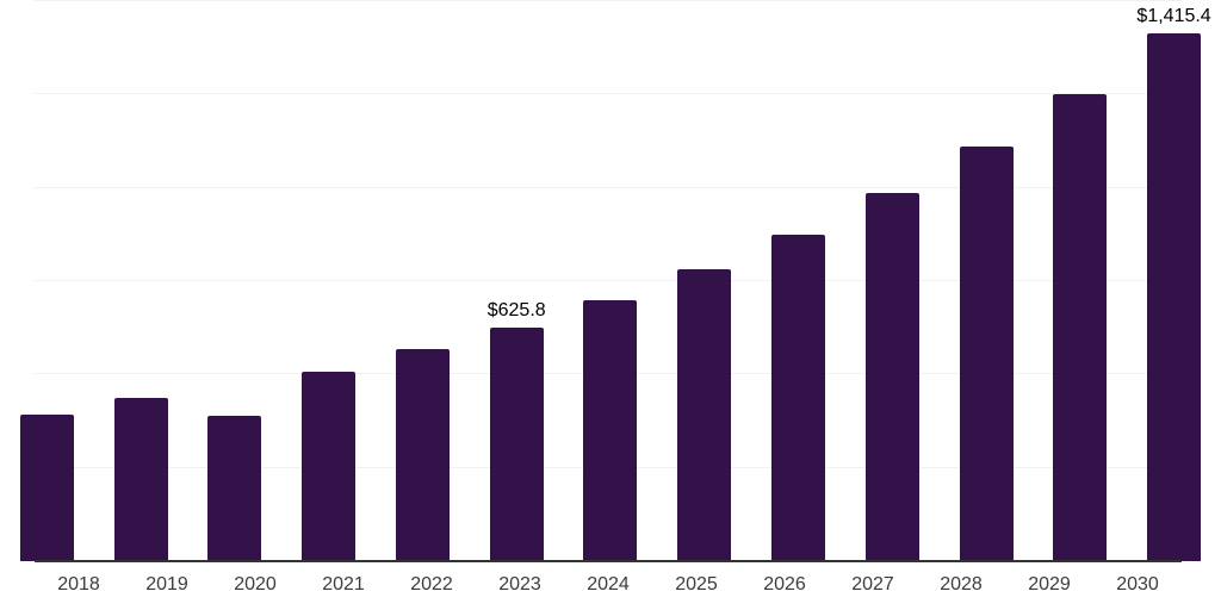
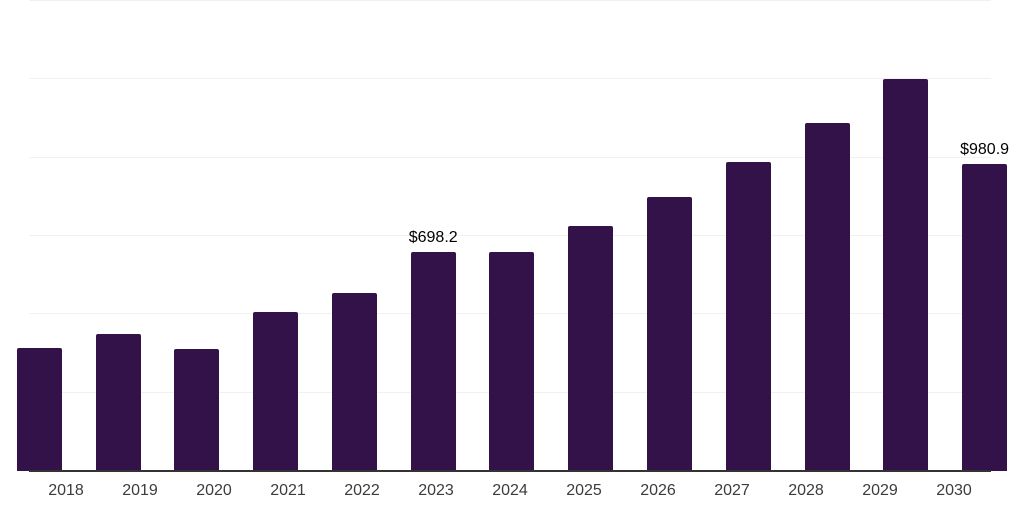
2023: $625.8 -> $698.2
2030: $1,415.4 -> $980.9
